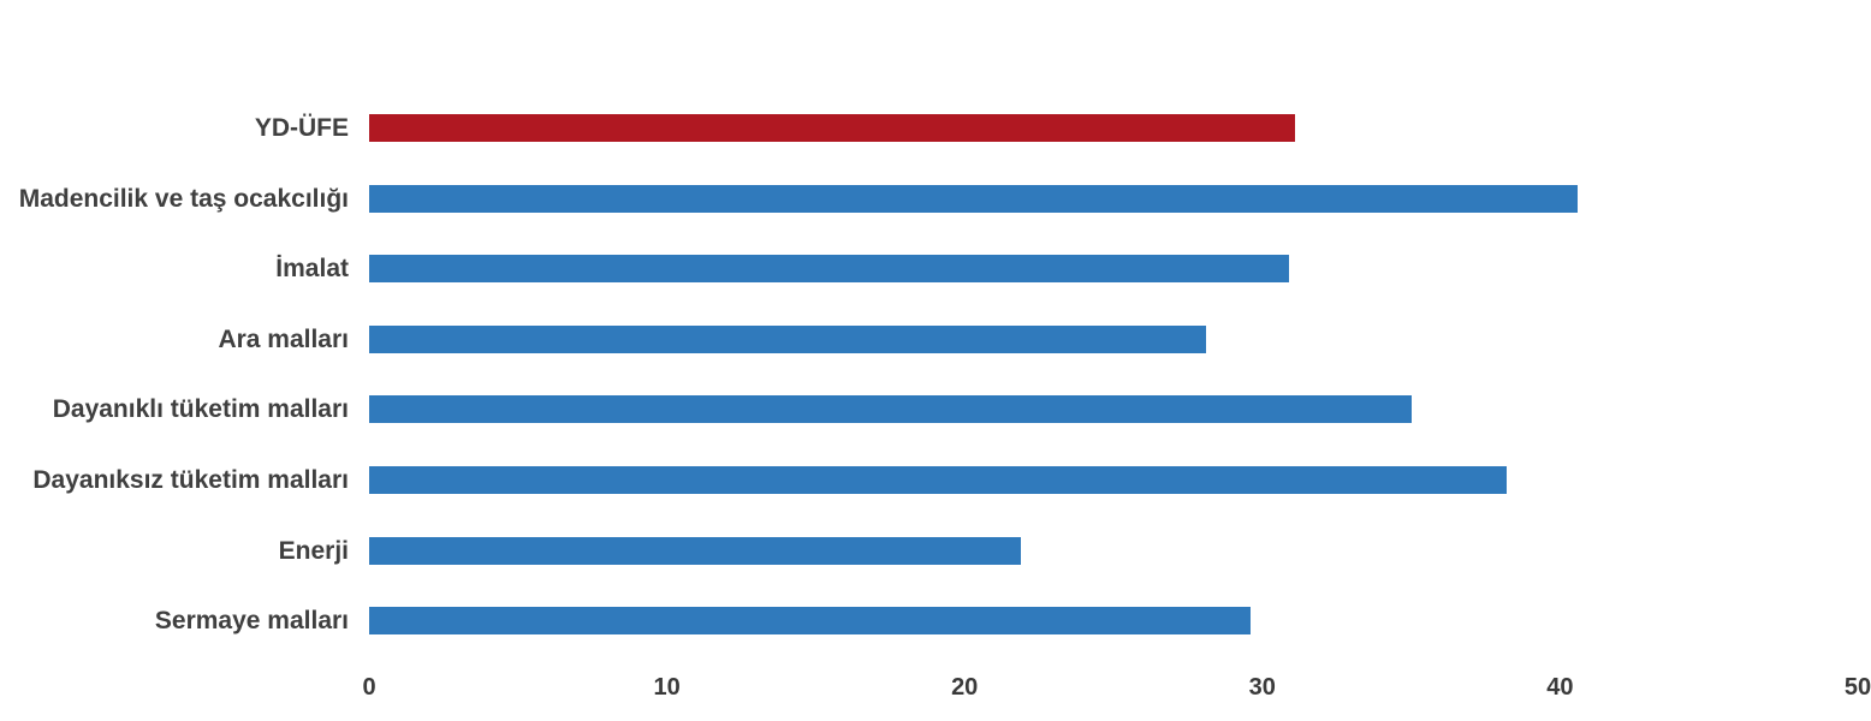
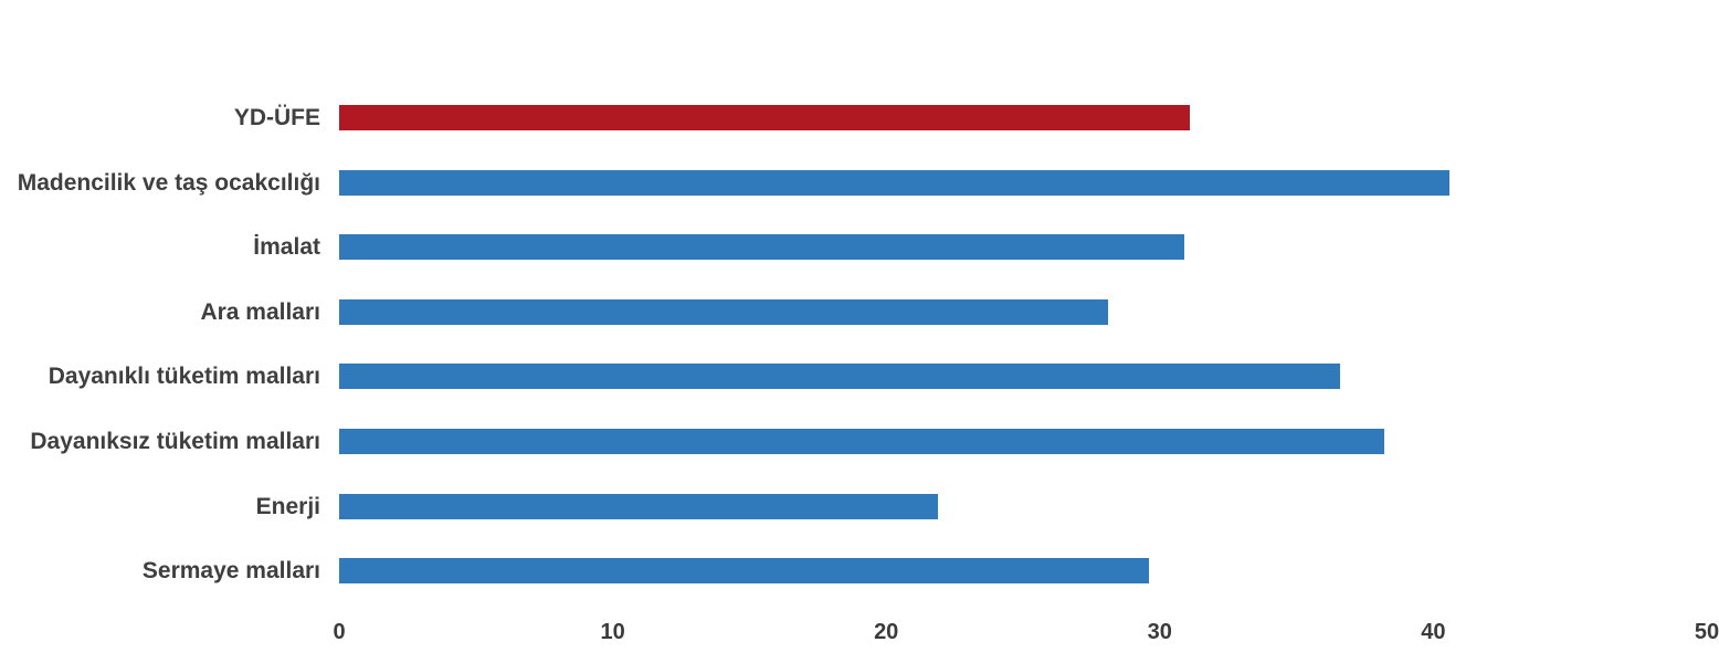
Dayanıklı tüketim malları: 35.0 -> 36.6
